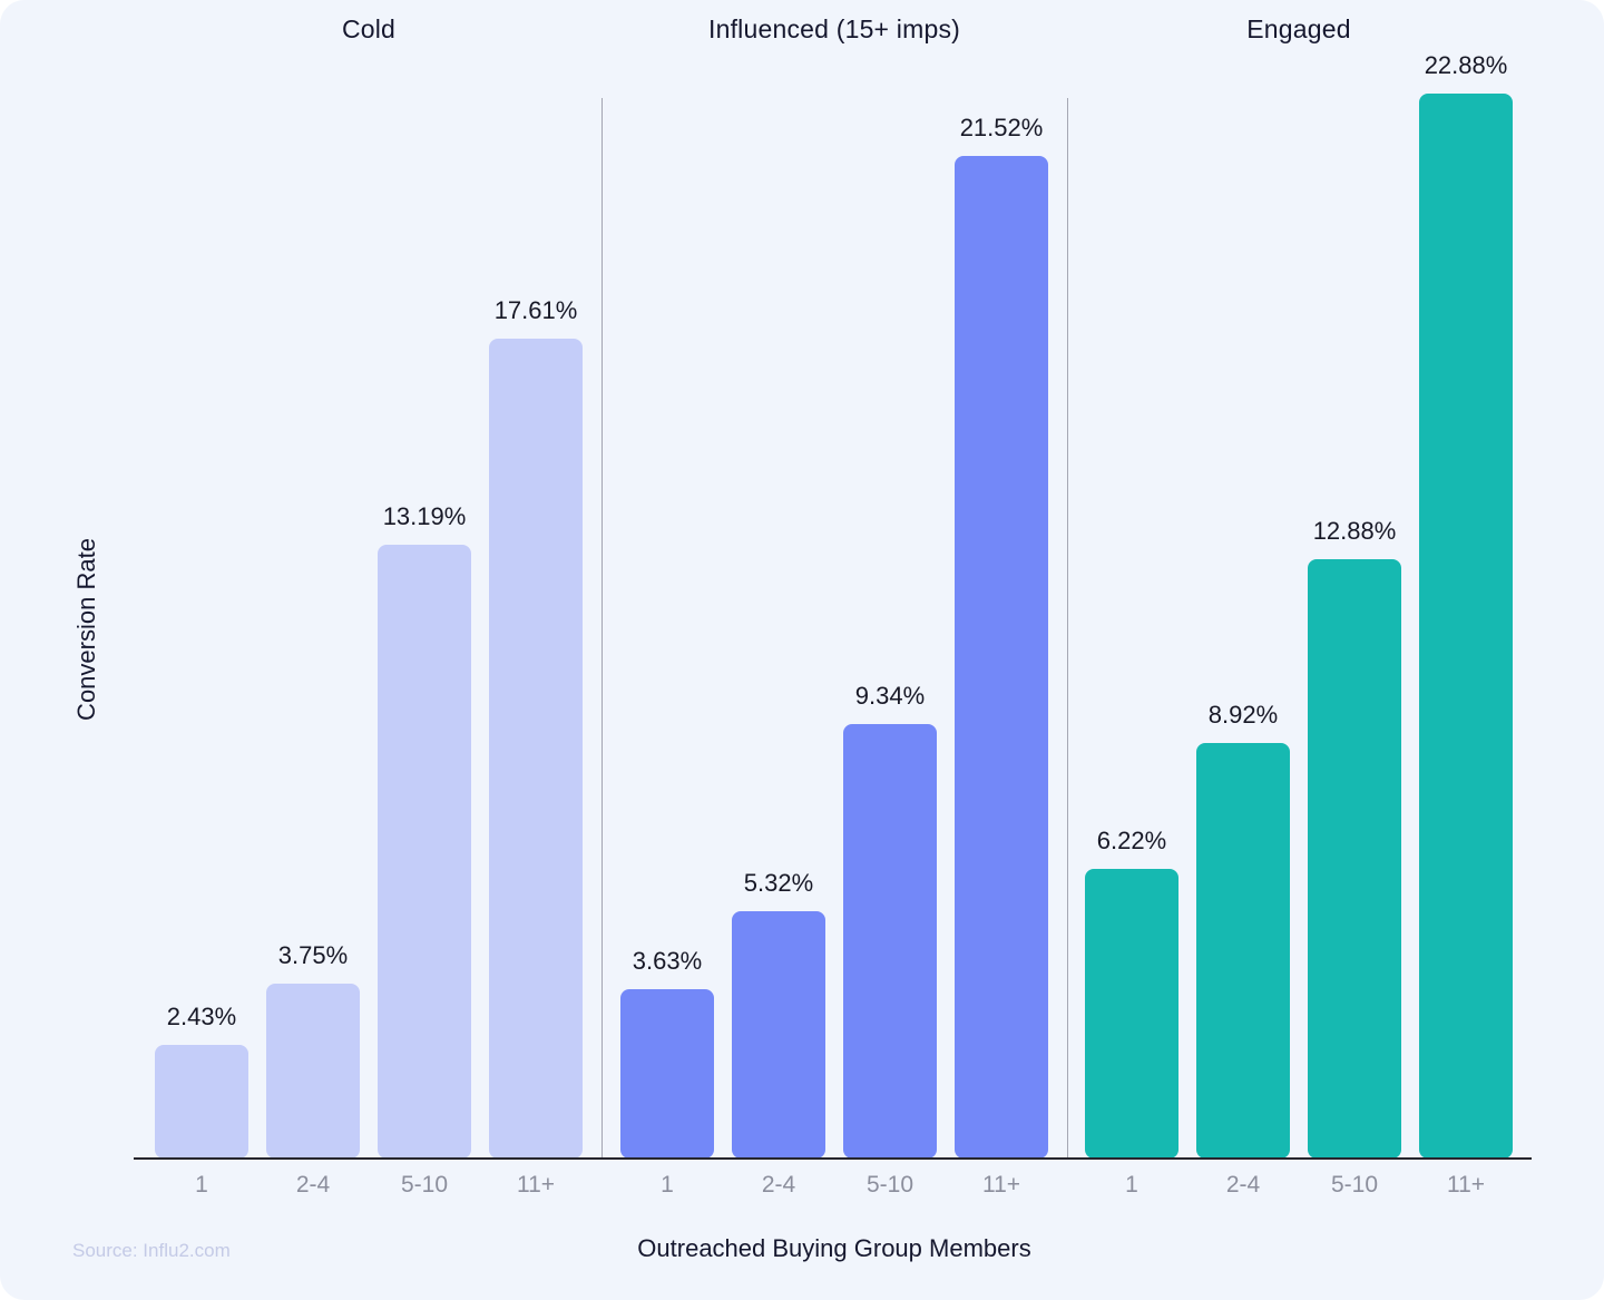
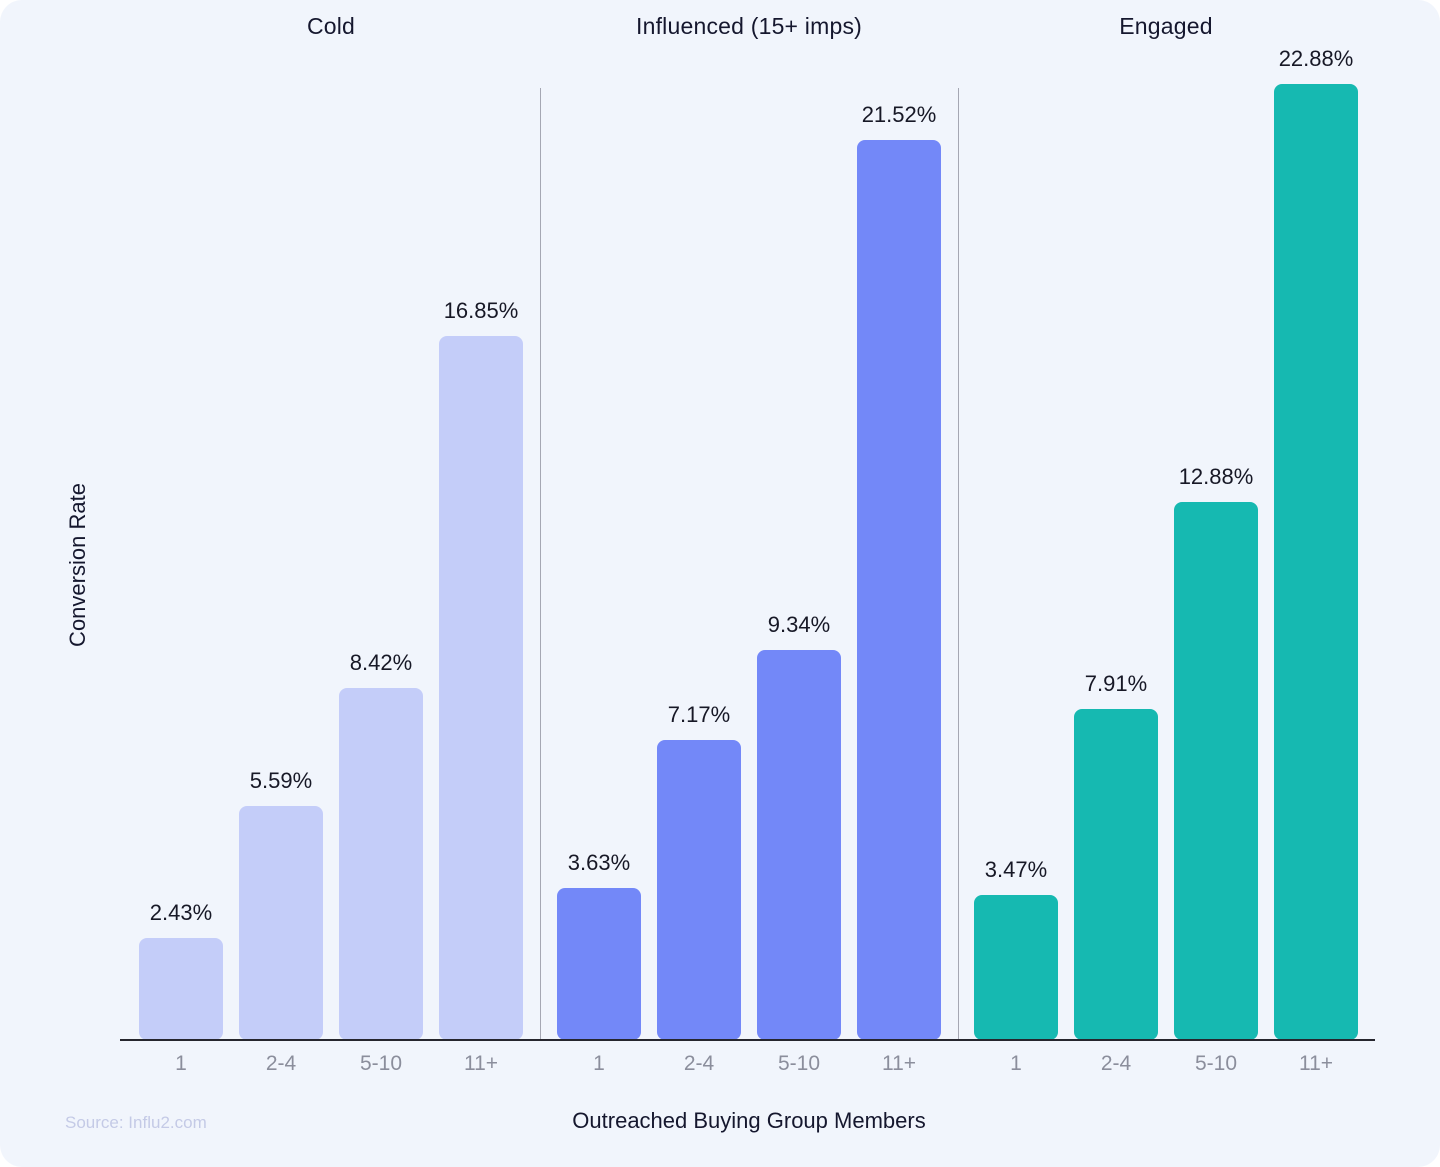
Engaged/1: 6.22% -> 3.47%
Cold/2-4: 3.75% -> 5.59%
Influenced (15+ imps)/2-4: 5.32% -> 7.17%
Engaged/2-4: 8.92% -> 7.91%
Cold/5-10: 13.19% -> 8.42%
Cold/11+: 17.61% -> 16.85%
